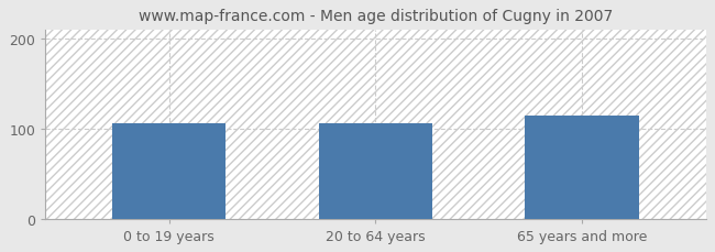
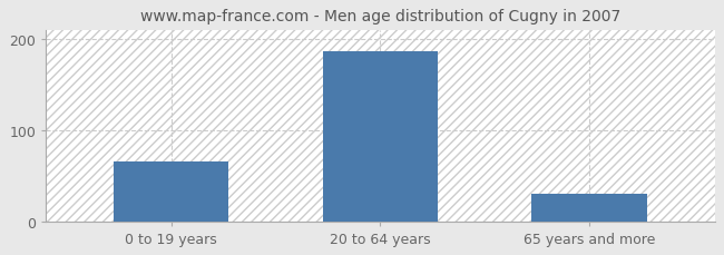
0 to 19 years: 106 -> 65
20 to 64 years: 106 -> 186
65 years and more: 114 -> 30
